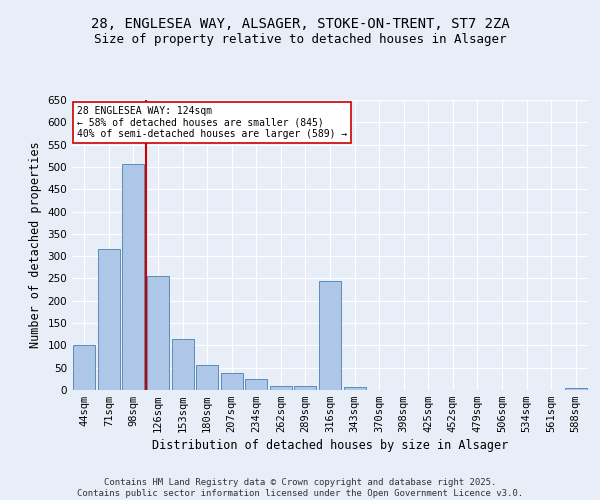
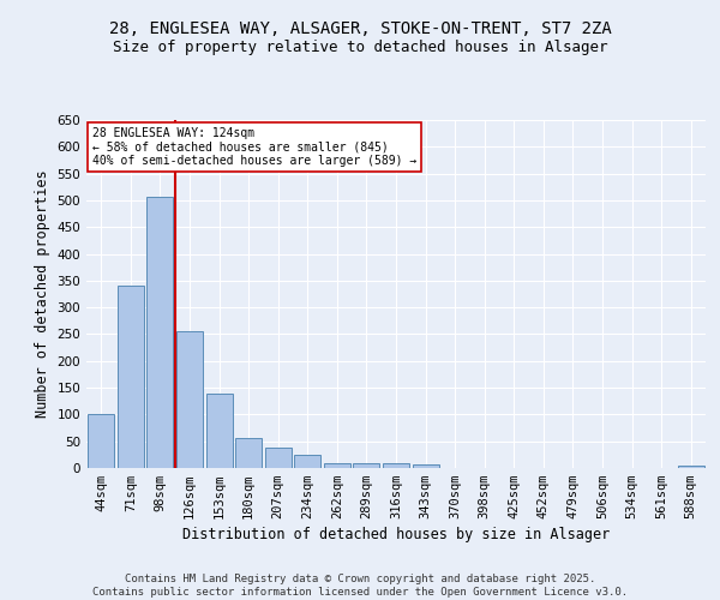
71sqm: 315 -> 340
153sqm: 115 -> 140
316sqm: 245 -> 10
